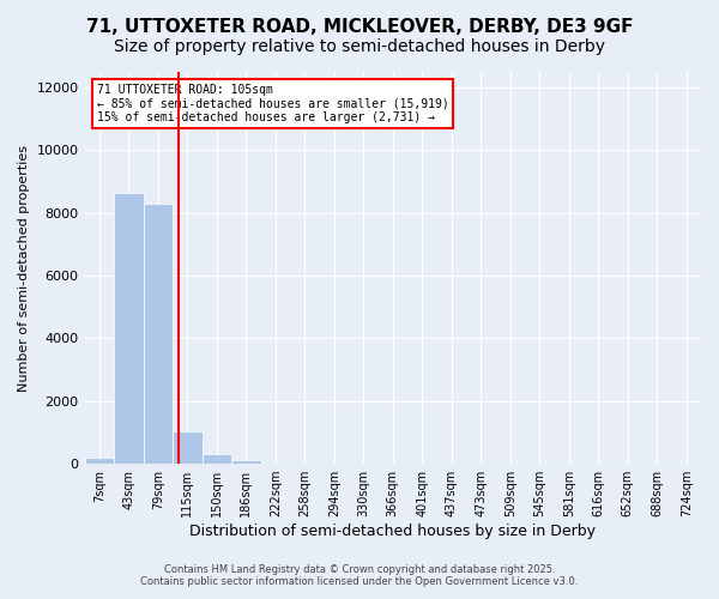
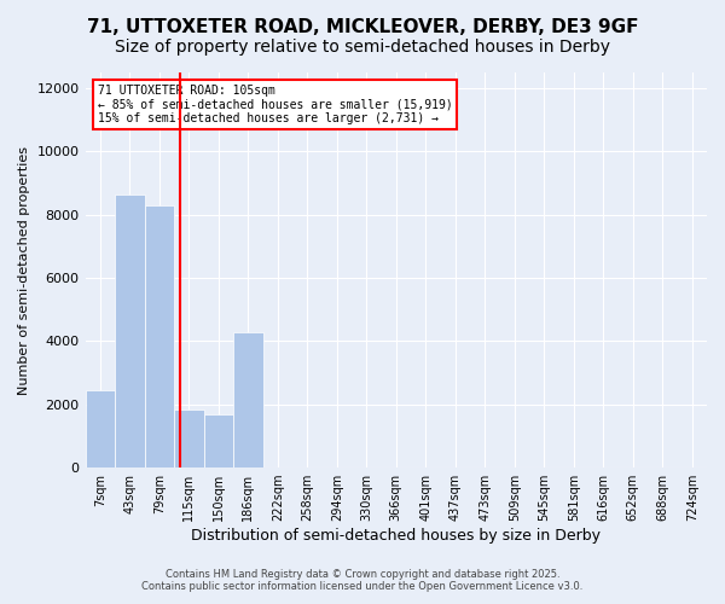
7sqm: 200 -> 2450
115sqm: 1050 -> 1850
150sqm: 300 -> 1700
186sqm: 100 -> 4300
